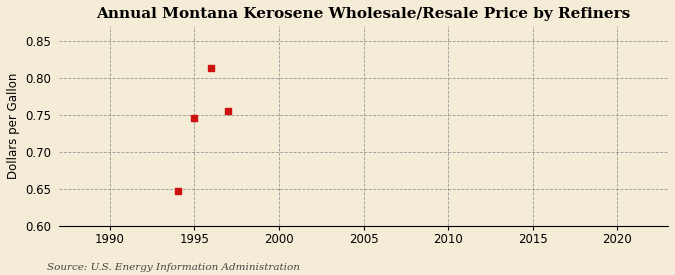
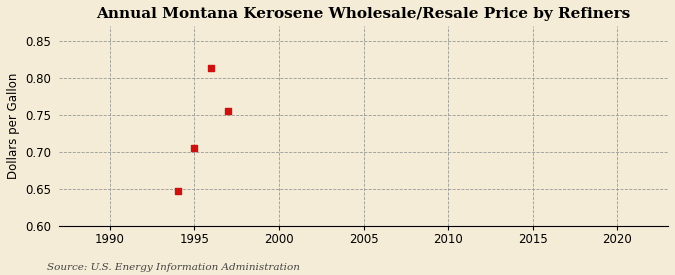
1995: 0.746 -> 0.705
